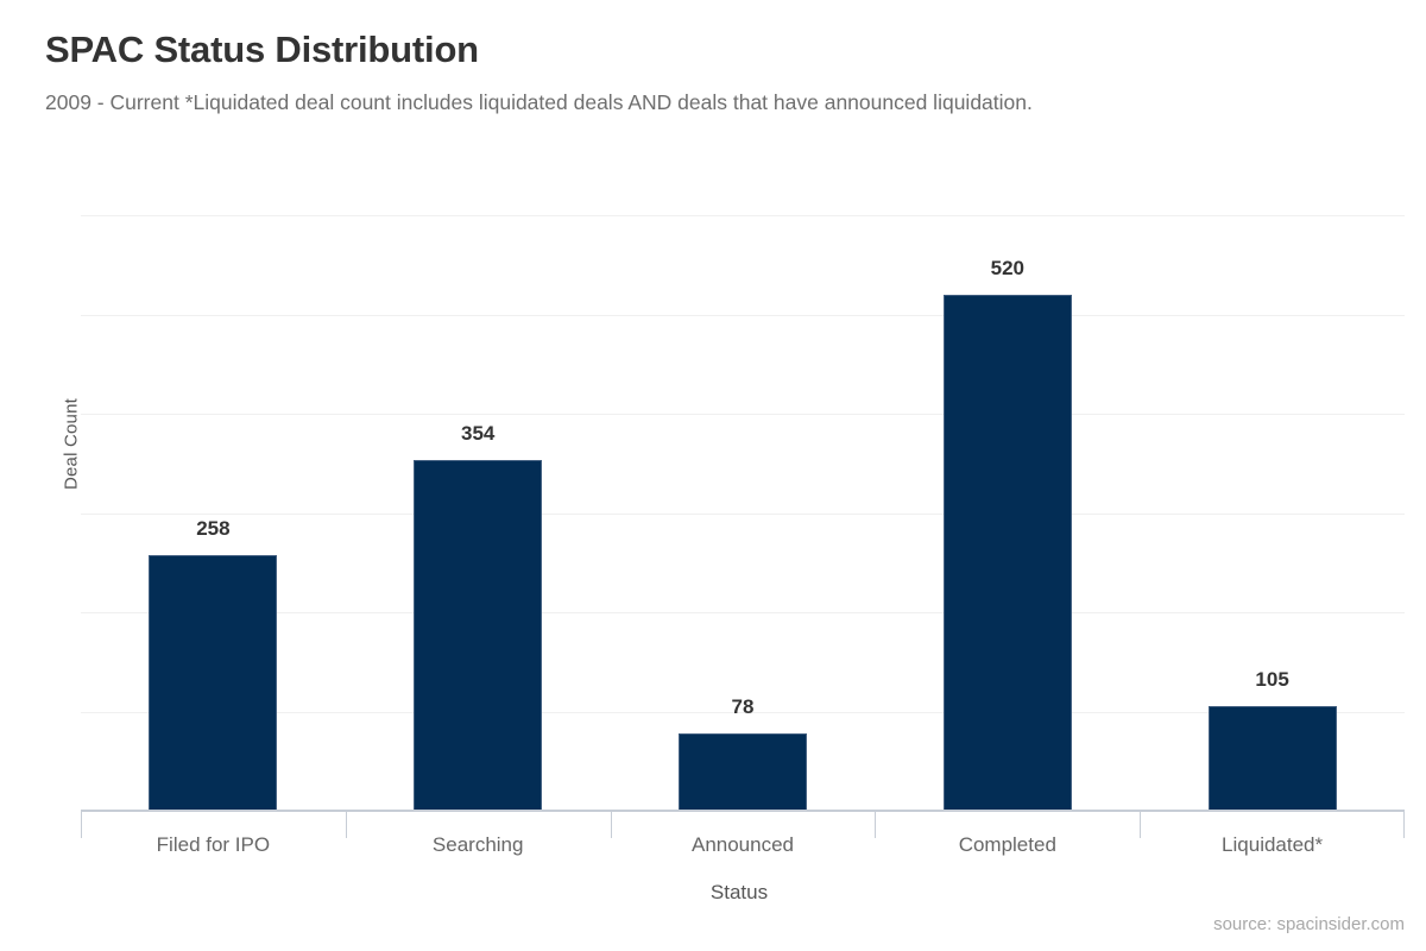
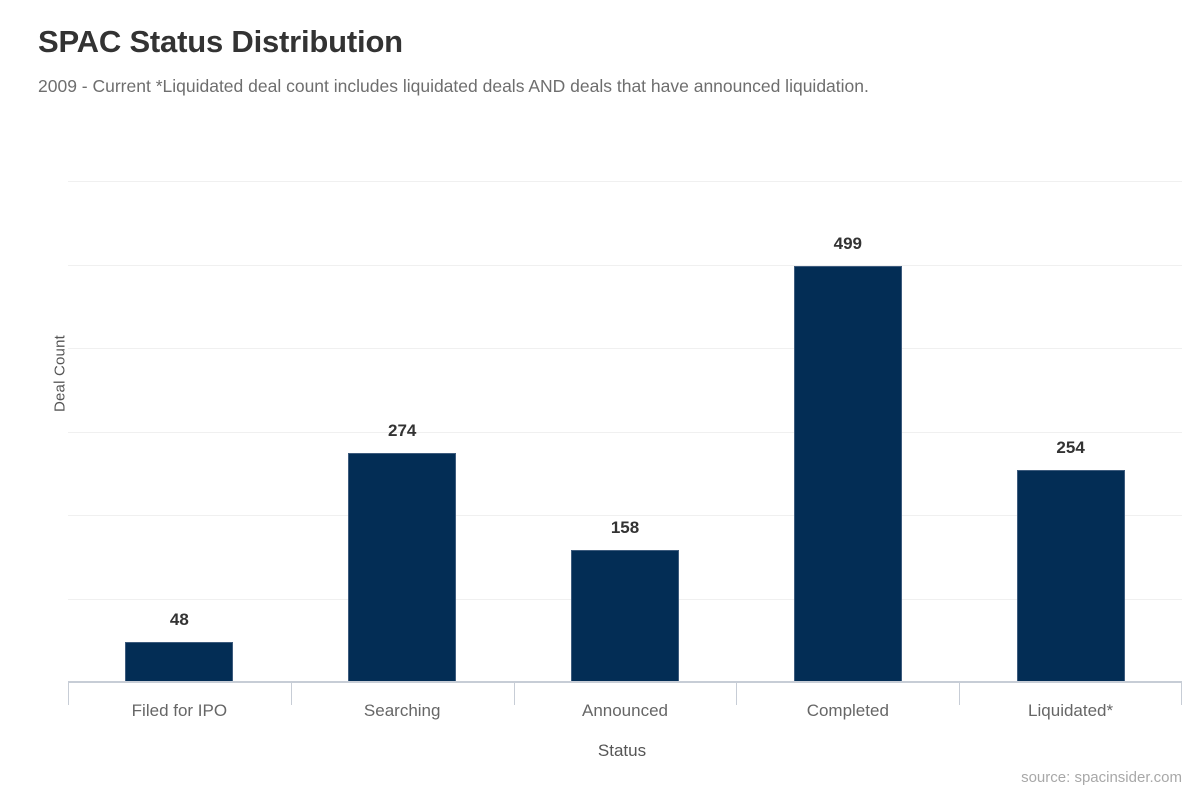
Filed for IPO: 258 -> 48
Searching: 354 -> 274
Announced: 78 -> 158
Completed: 520 -> 499
Liquidated*: 105 -> 254
